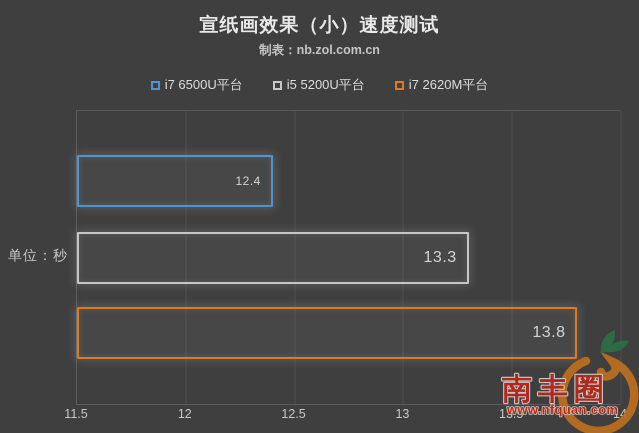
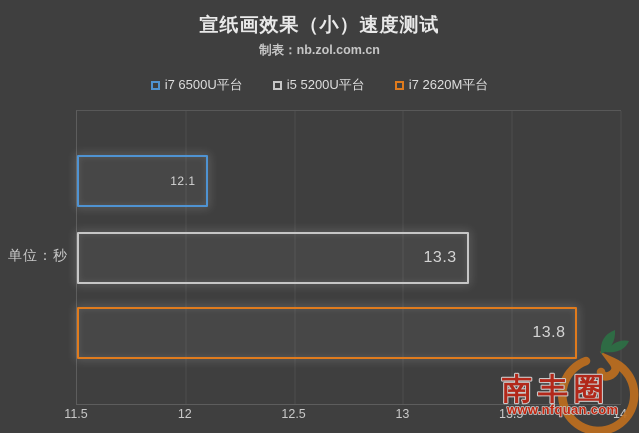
i7 6500U平台: 12.4 -> 12.1
